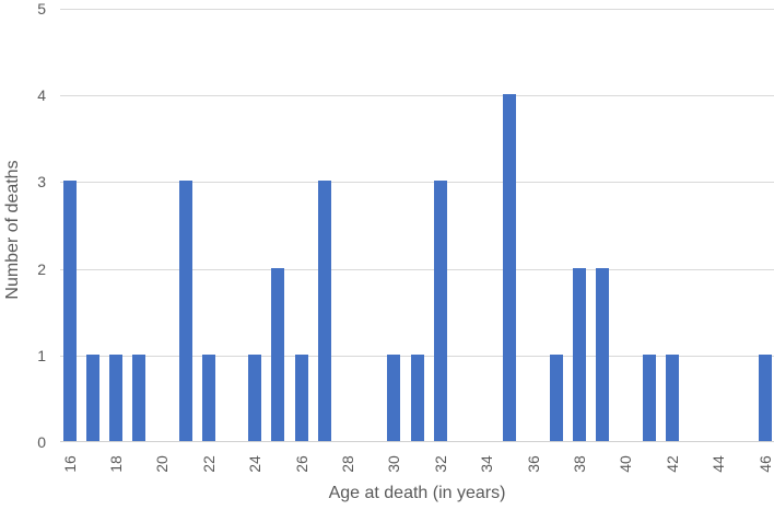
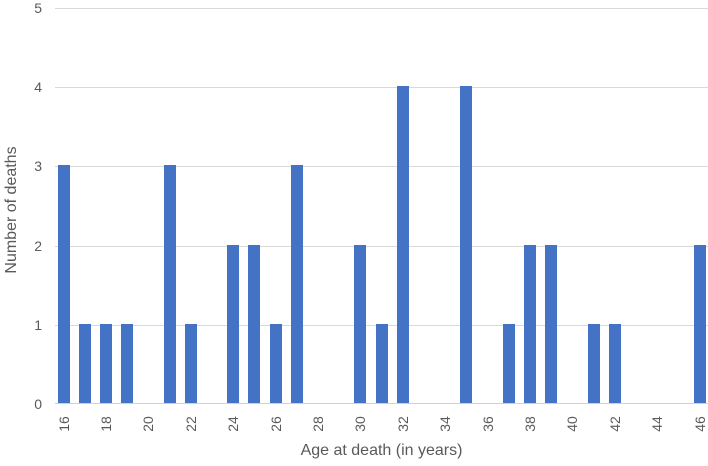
24: 1 -> 2
30: 1 -> 2
32: 3 -> 4
46: 1 -> 2
